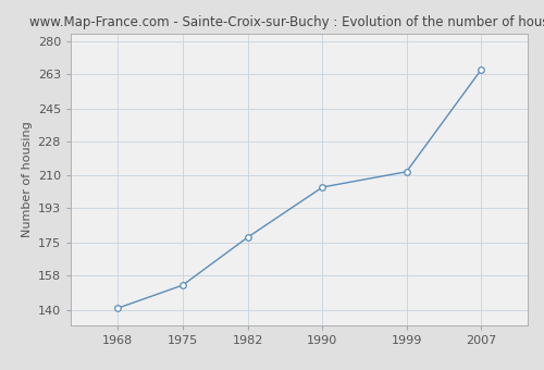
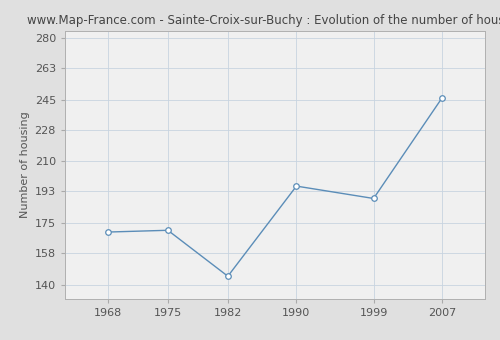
1968: 141 -> 170
1975: 153 -> 171
1982: 178 -> 145
1990: 204 -> 196
1999: 212 -> 189
2007: 265 -> 246
